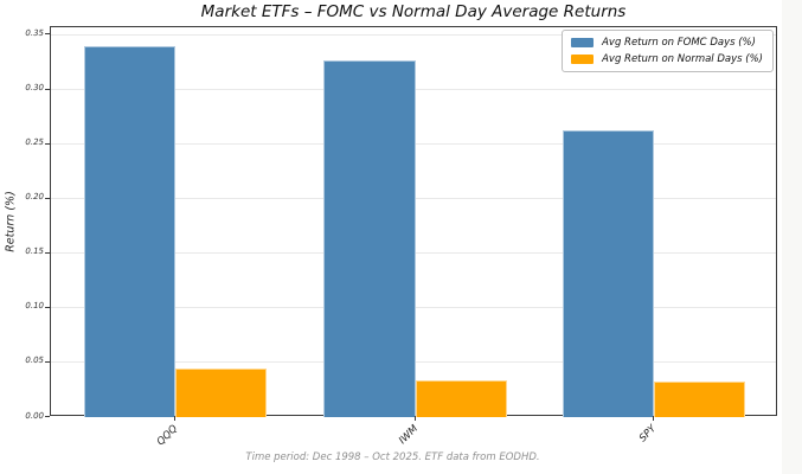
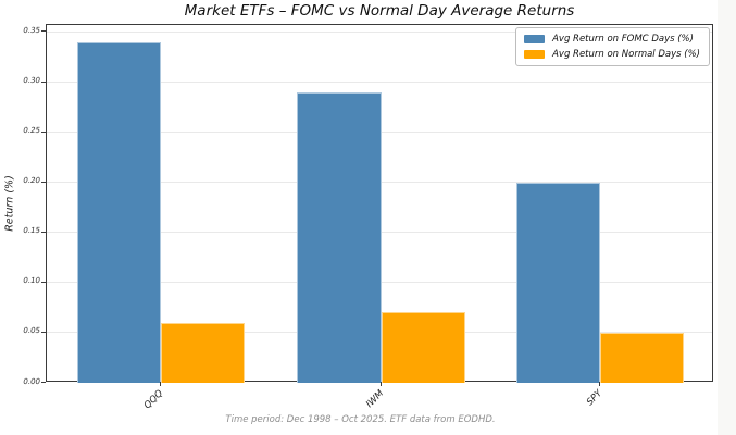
Avg Return on Normal Days (%)/QQQ: 0.04 -> 0.06
Avg Return on FOMC Days (%)/IWM: 0.33 -> 0.29
Avg Return on Normal Days (%)/IWM: 0.03 -> 0.07
Avg Return on FOMC Days (%)/SPY: 0.26 -> 0.20
Avg Return on Normal Days (%)/SPY: 0.03 -> 0.05
